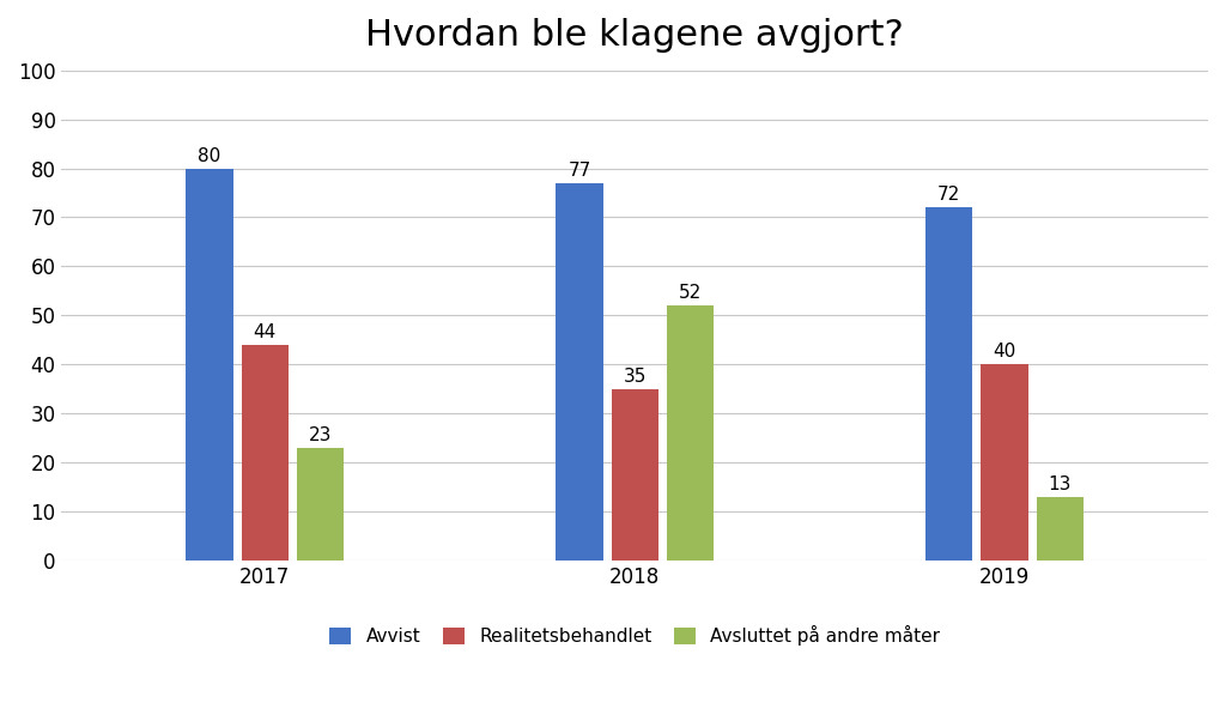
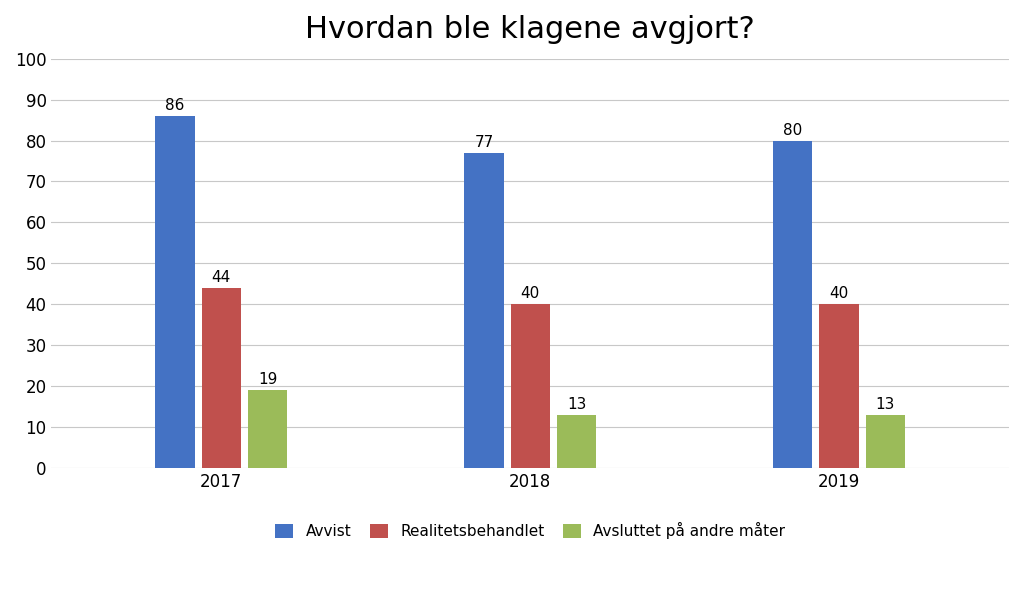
Avvist/2017: 80 -> 86
Avsluttet på andre måter/2017: 23 -> 19
Realitetsbehandlet/2018: 35 -> 40
Avsluttet på andre måter/2018: 52 -> 13
Avvist/2019: 72 -> 80
